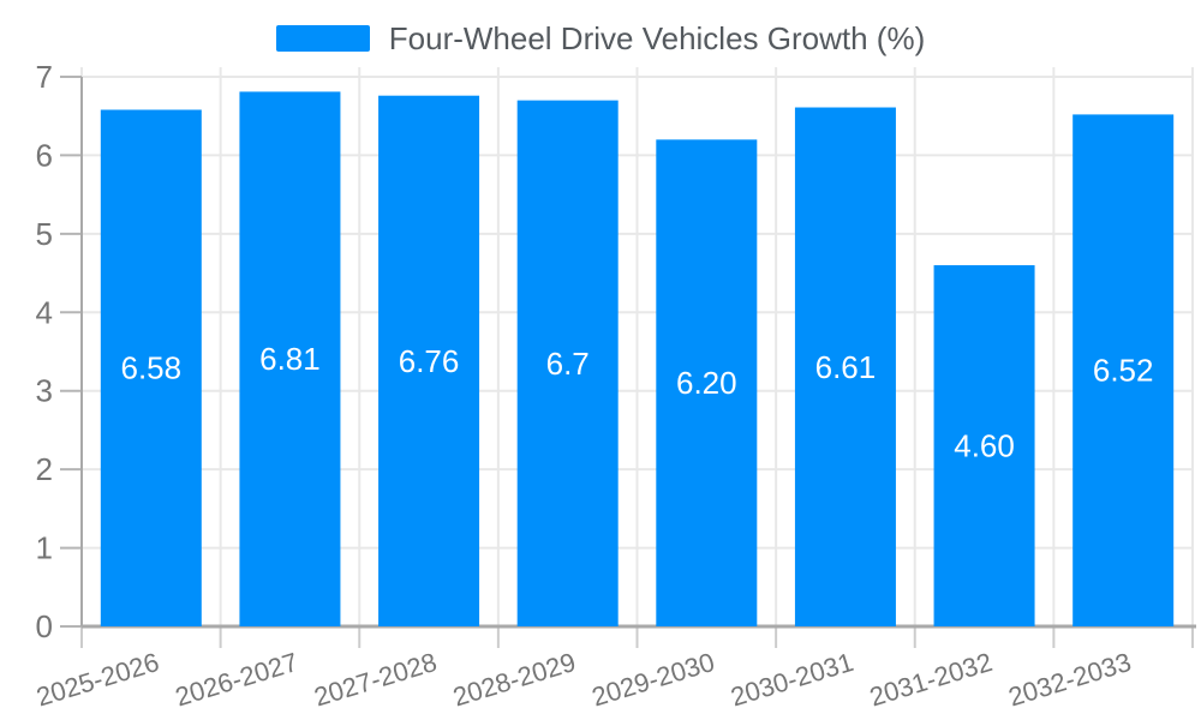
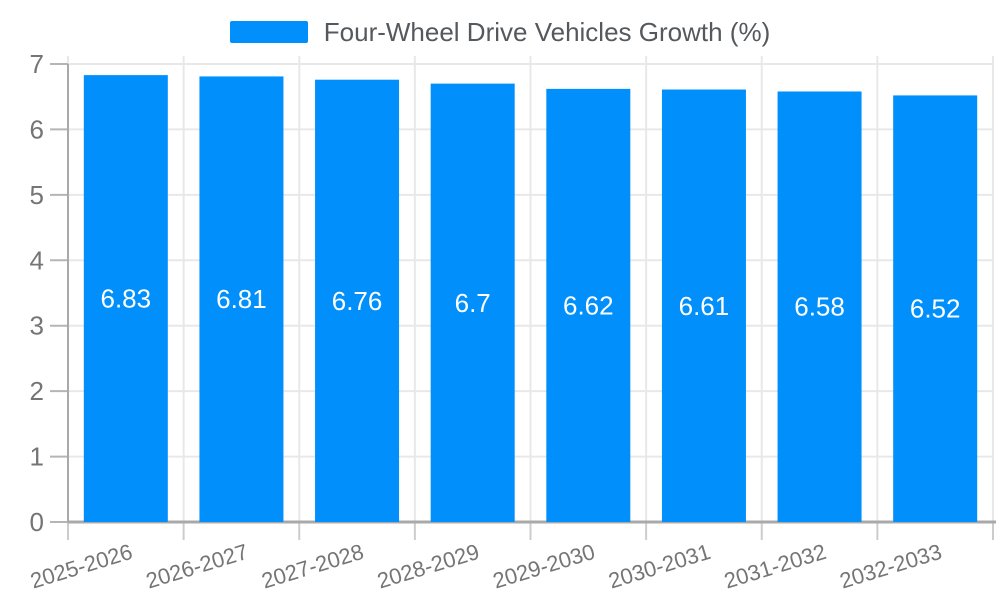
2025-2026: 6.58 -> 6.83
2029-2030: 6.20 -> 6.62
2031-2032: 4.60 -> 6.58
